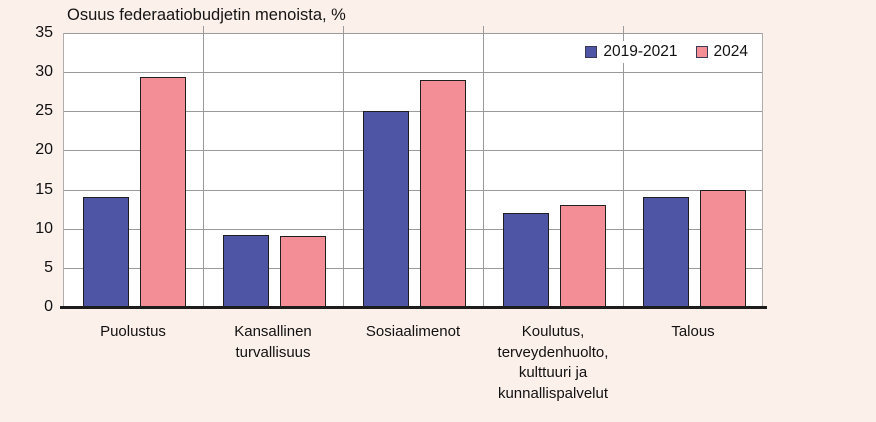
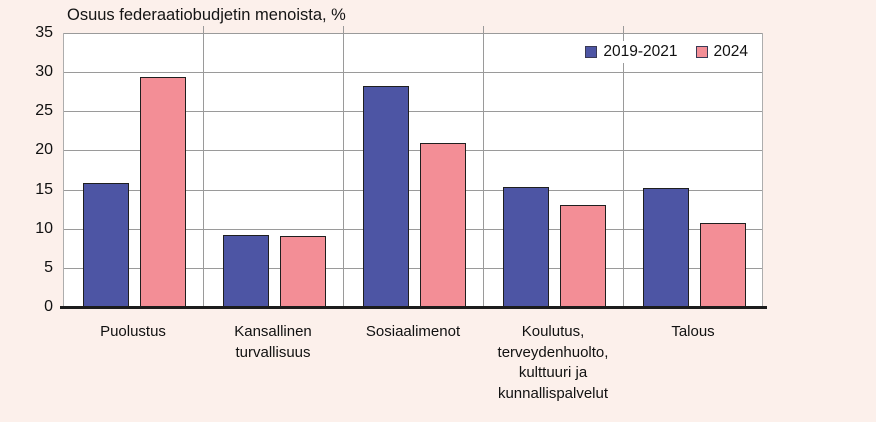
2019-2021/Puolustus: 14 -> 16
2019-2021/Sosiaalimenot: 25 -> 28
2024/Sosiaalimenot: 29 -> 21
2019-2021/Koulutus, terveydenhuolto, kulttuuri ja kunnallispalvelut: 12 -> 15
2019-2021/Talous: 14 -> 15
2024/Talous: 15 -> 11
